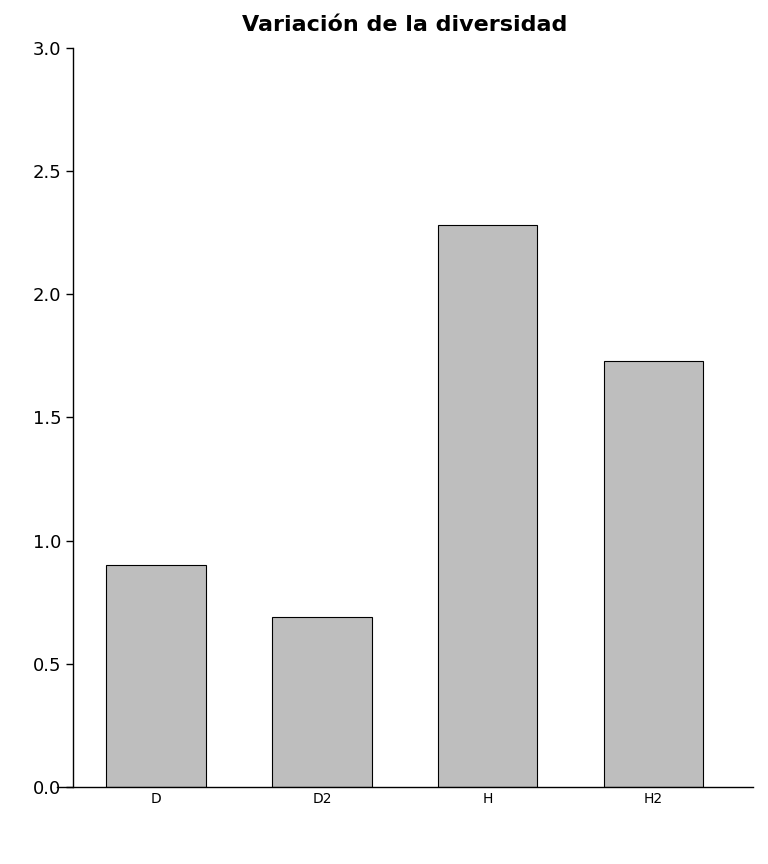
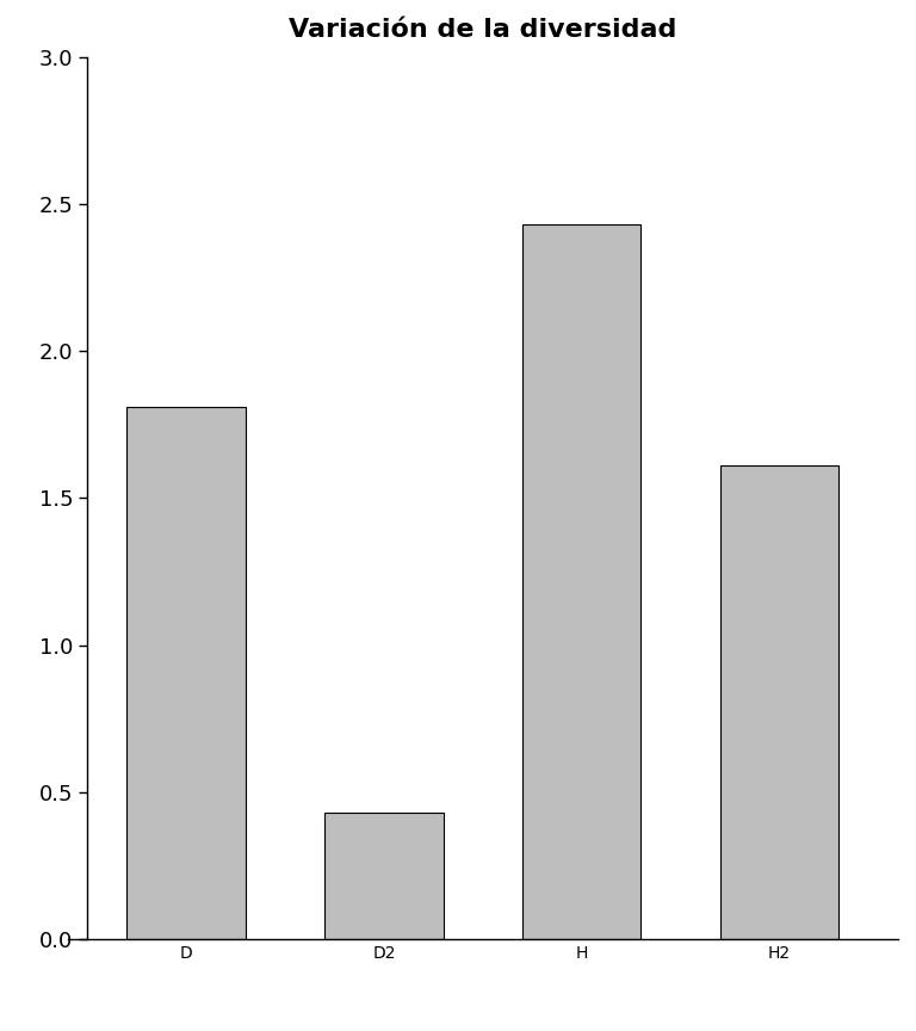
D: 0.90 -> 1.81
D2: 0.69 -> 0.43
H: 2.28 -> 2.43
H2: 1.73 -> 1.61
